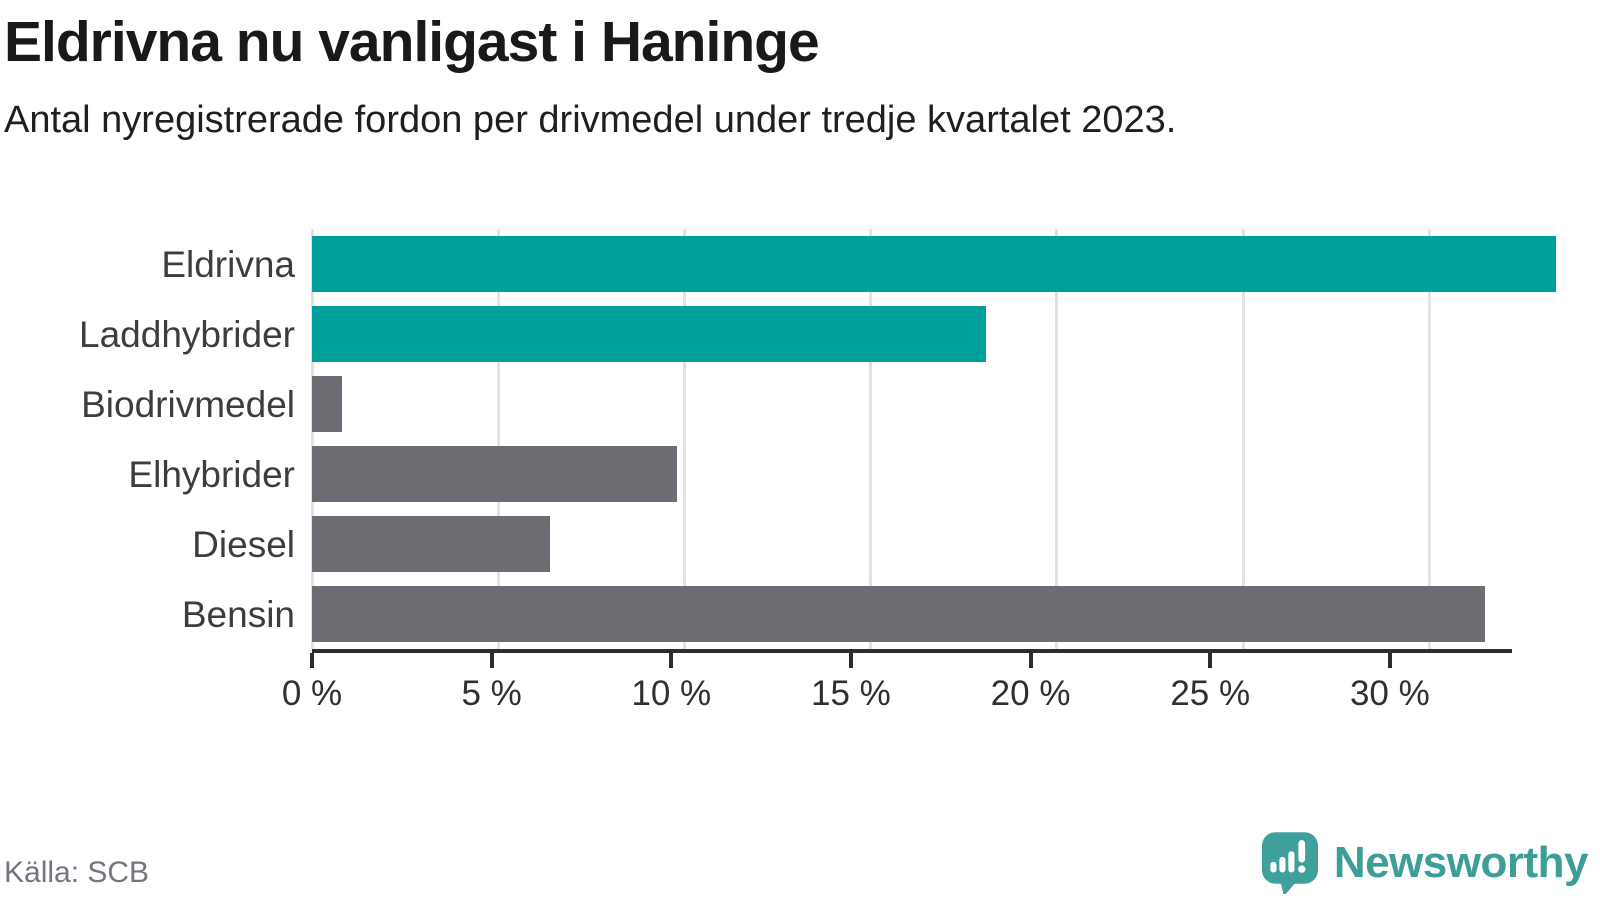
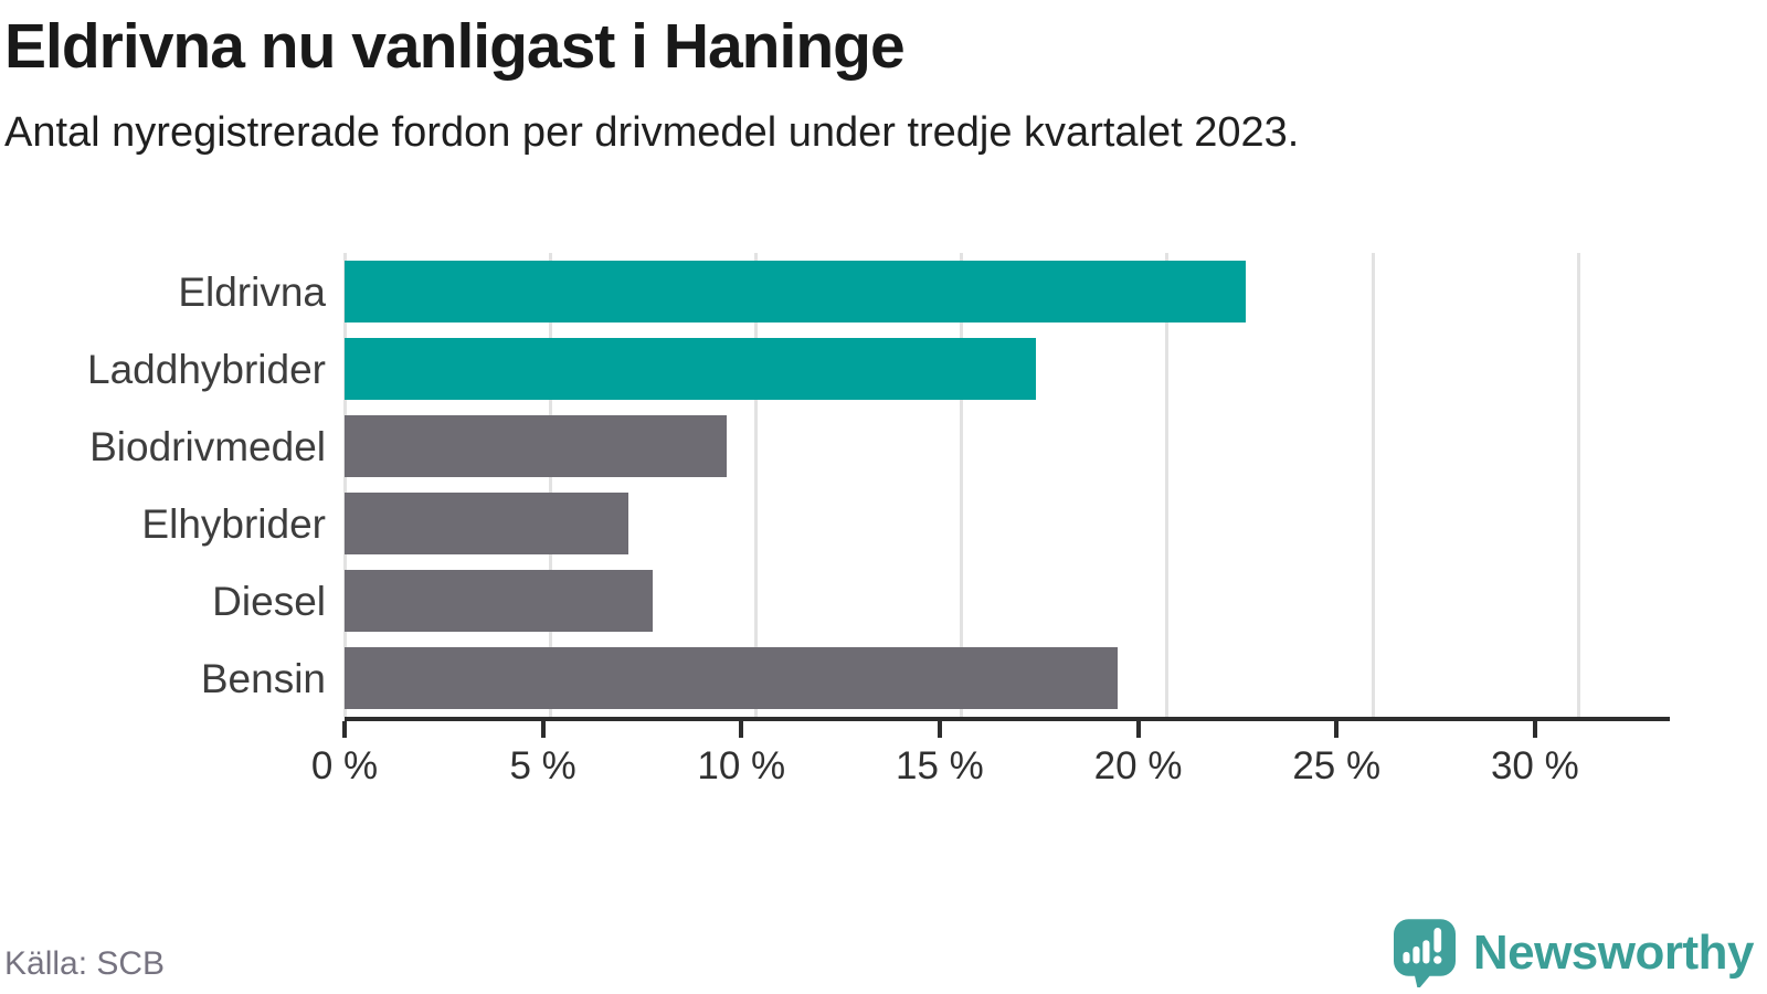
Eldrivna: 33.4% -> 21.9%
Laddhybrider: 18.1% -> 16.8%
Biodrivmedel: 0.8% -> 9.3%
Elhybrider: 9.8% -> 6.9%
Diesel: 6.4% -> 7.5%
Bensin: 31.5% -> 18.8%
